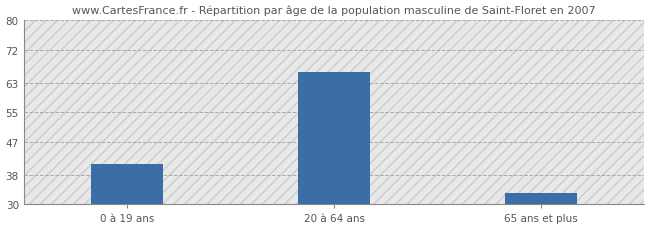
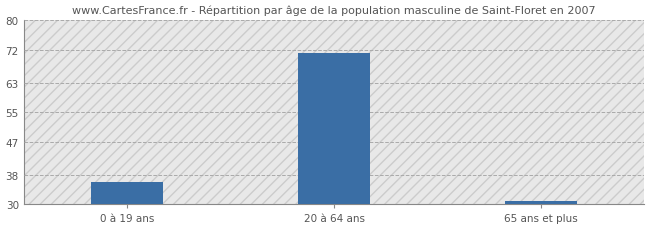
0 à 19 ans: 41 -> 36
20 à 64 ans: 66 -> 71
65 ans et plus: 33 -> 31
